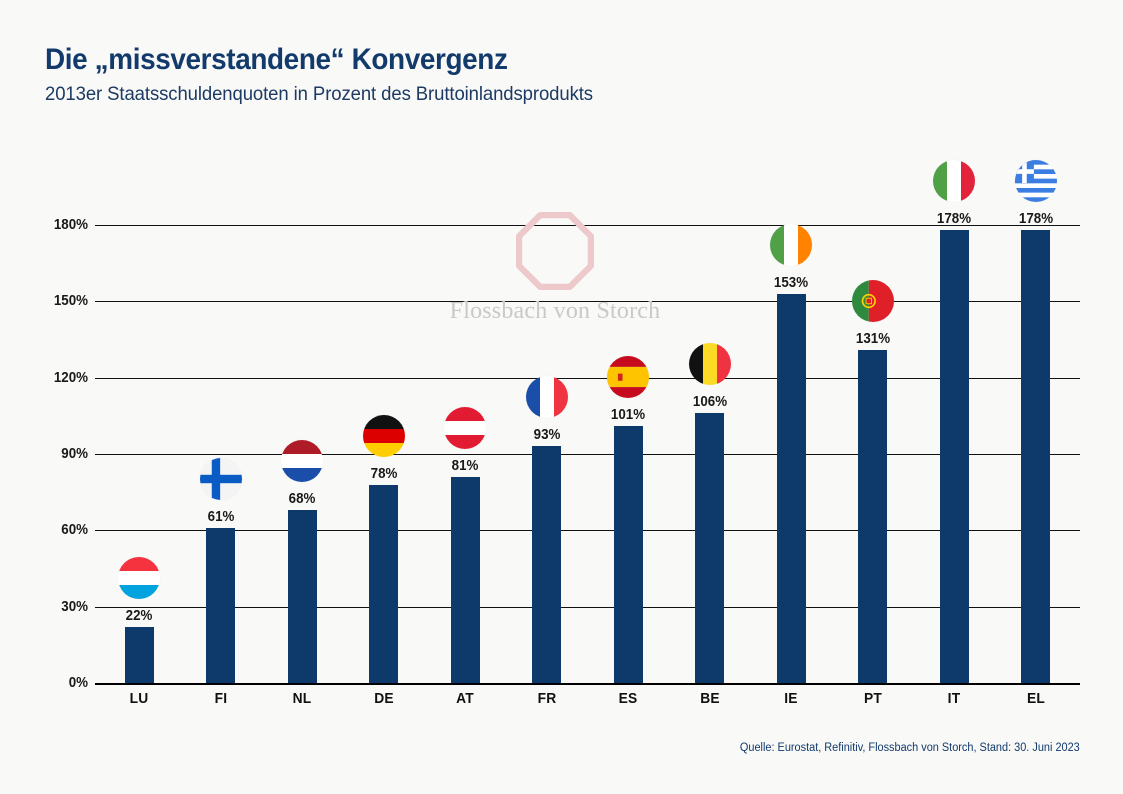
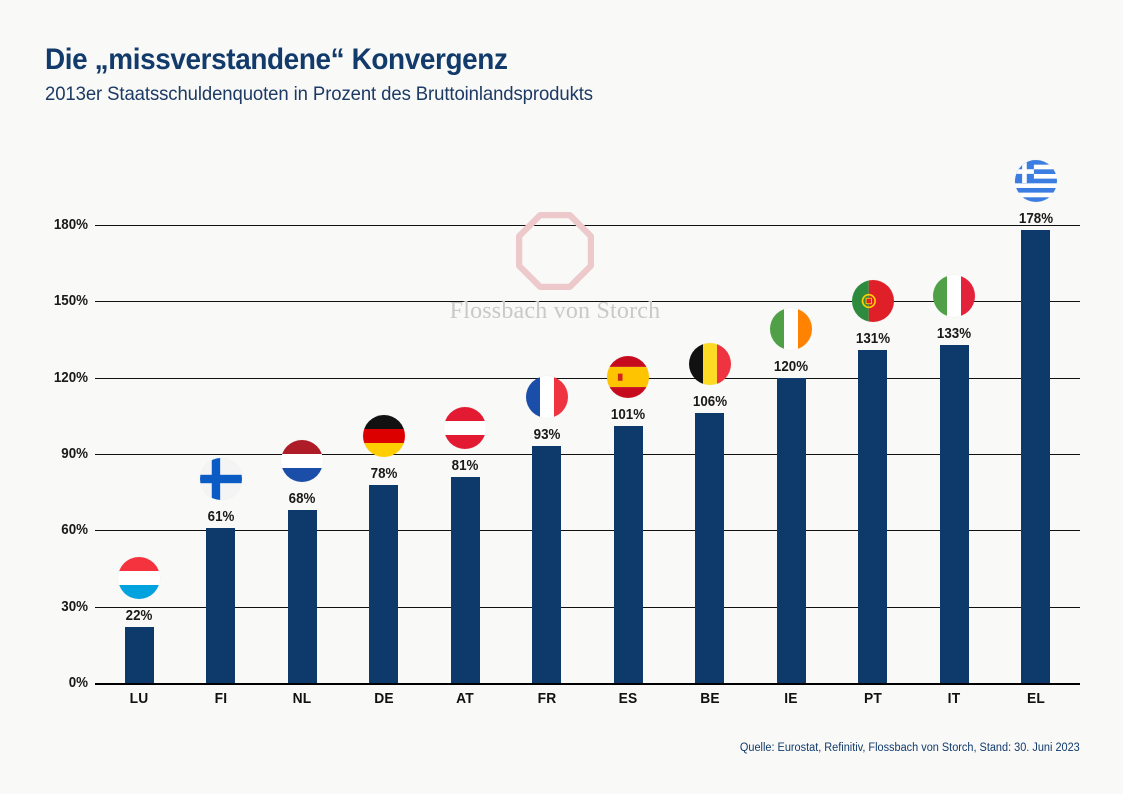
IE: 153% -> 120%
IT: 178% -> 133%
